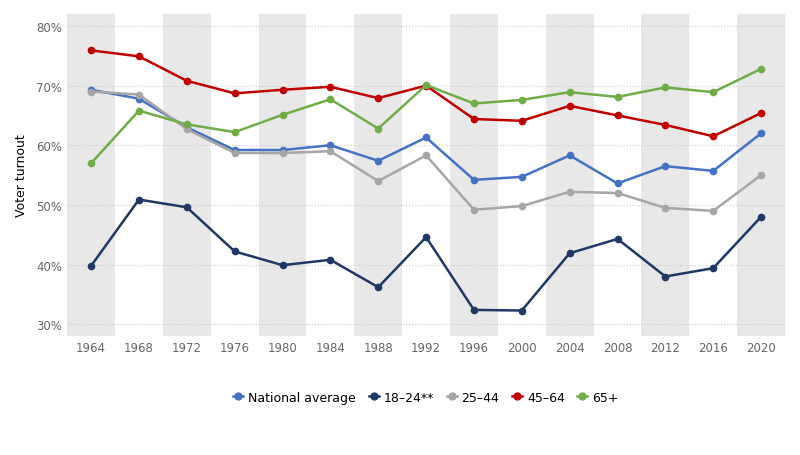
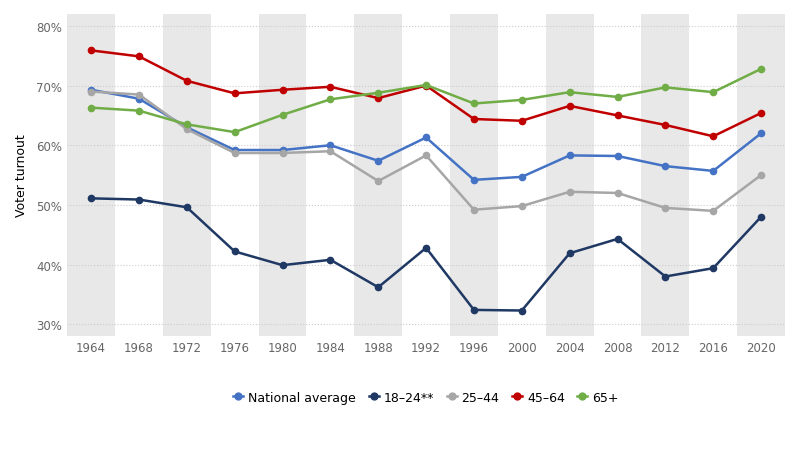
18–24**/1964: 39.8% -> 51.1%
65+/1964: 57.0% -> 66.3%
65+/1988: 62.8% -> 68.8%
18–24**/1992: 44.6% -> 42.8%
National average/2008: 53.6% -> 58.2%
